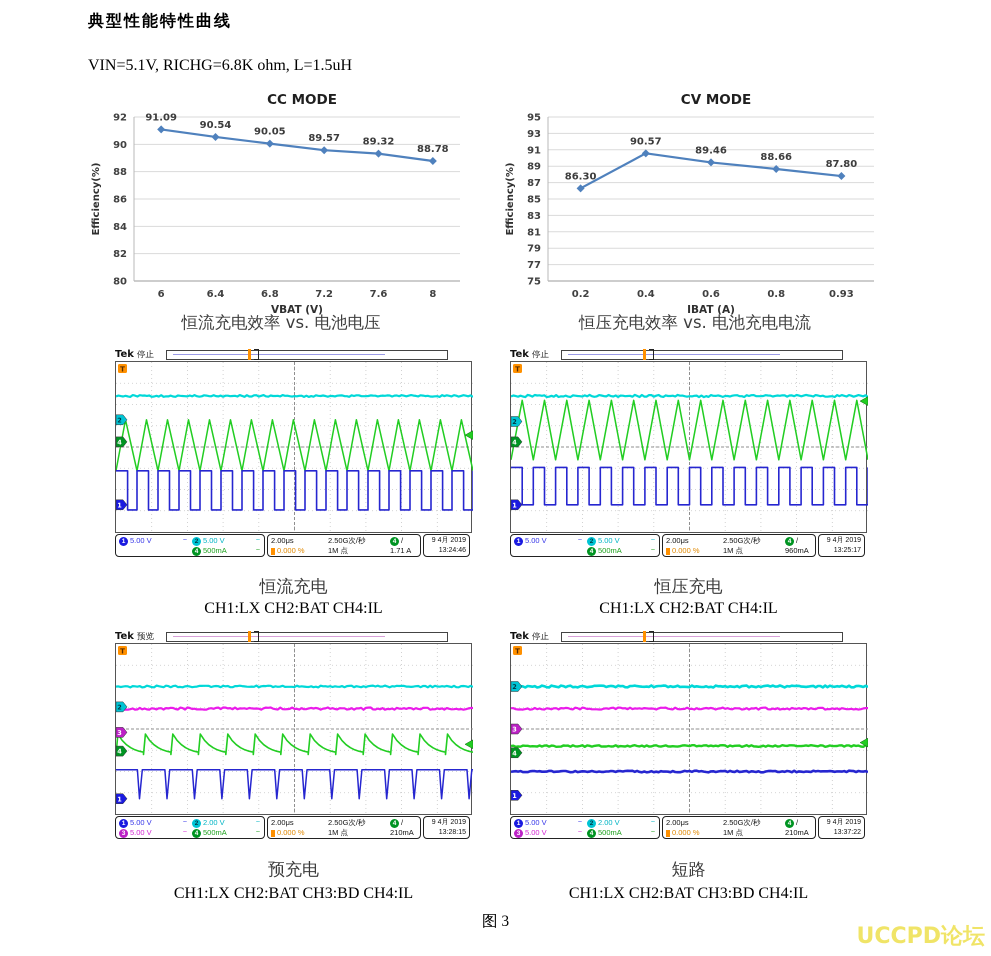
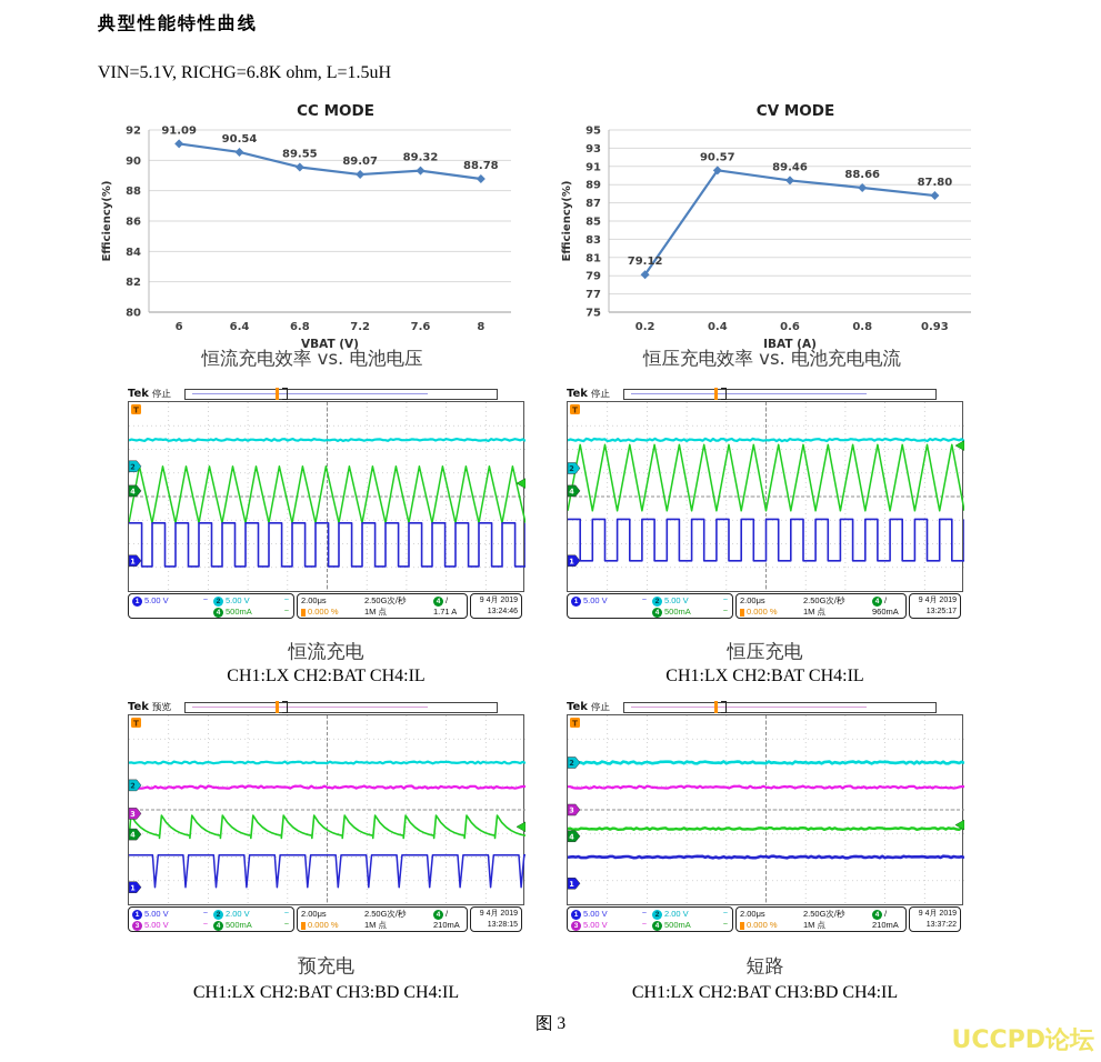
CC MODE/6.8: 90.05 -> 89.55
CC MODE/7.2: 89.57 -> 89.07
CV MODE/0.2: 86.30 -> 79.12
